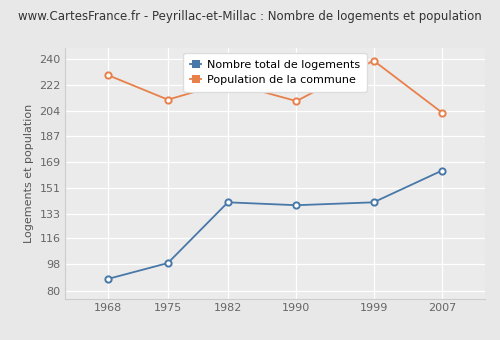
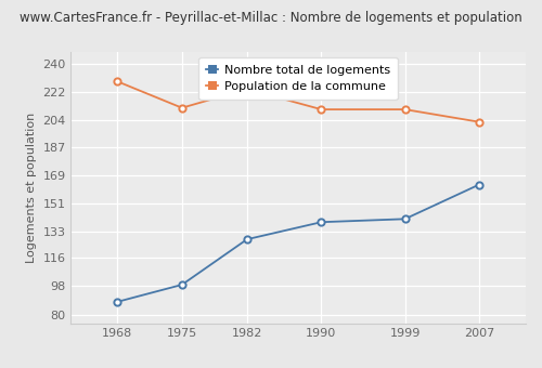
Nombre total de logements/1982: 141 -> 128
Population de la commune/1999: 239 -> 211
